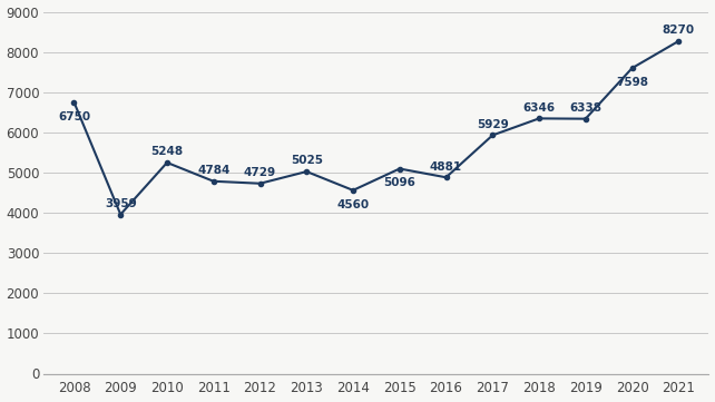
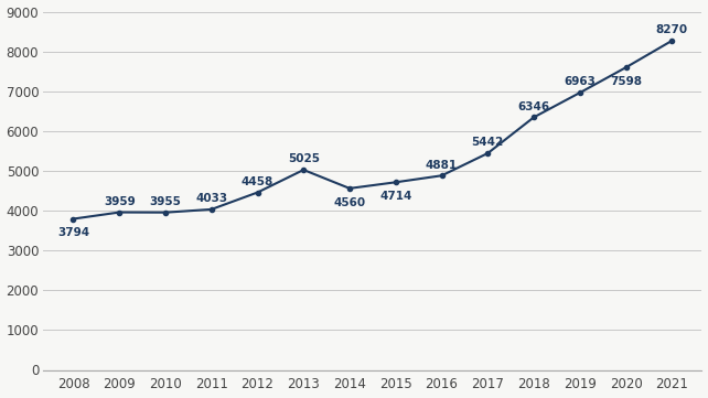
2008: 6750 -> 3794
2010: 5248 -> 3955
2011: 4784 -> 4033
2012: 4729 -> 4458
2015: 5096 -> 4714
2017: 5929 -> 5442
2019: 6338 -> 6963
